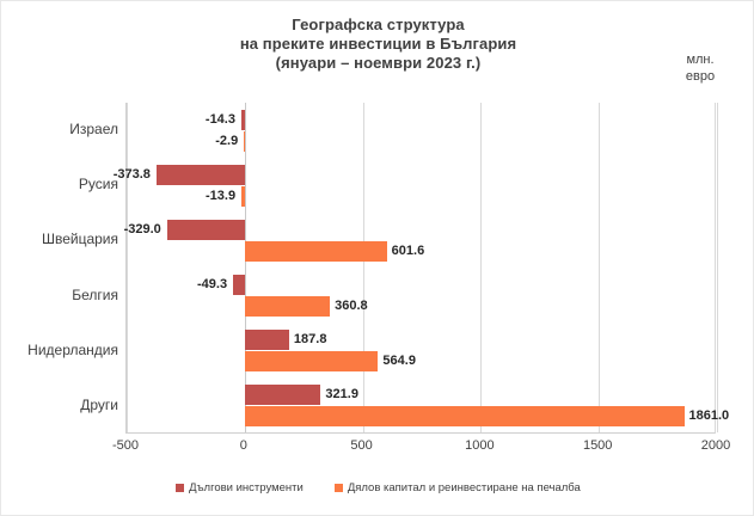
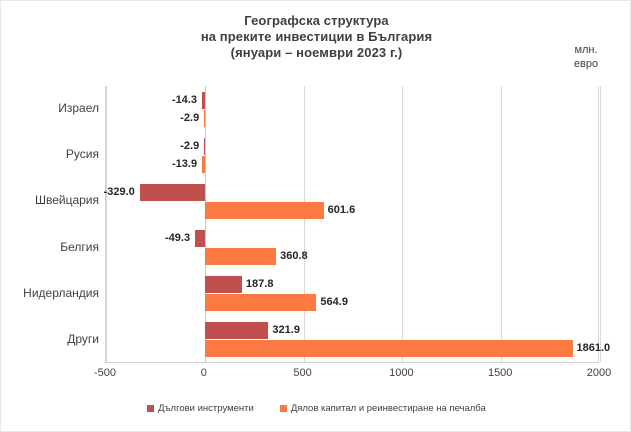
Дългови инструменти/Русия: -373.8 -> -2.9
